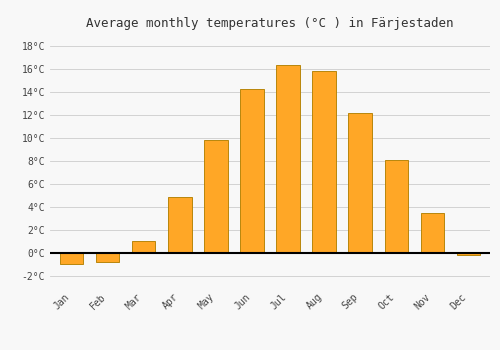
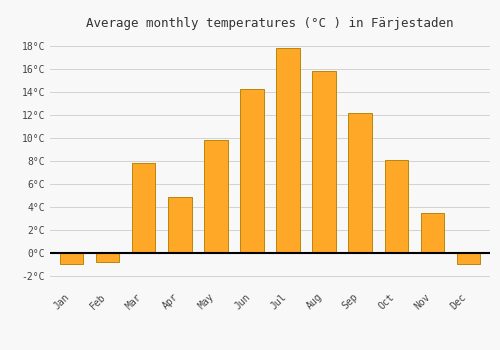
Mar: 1.0°C -> 7.8°C
Jul: 16.4°C -> 17.9°C
Dec: -0.2°C -> -1.0°C
